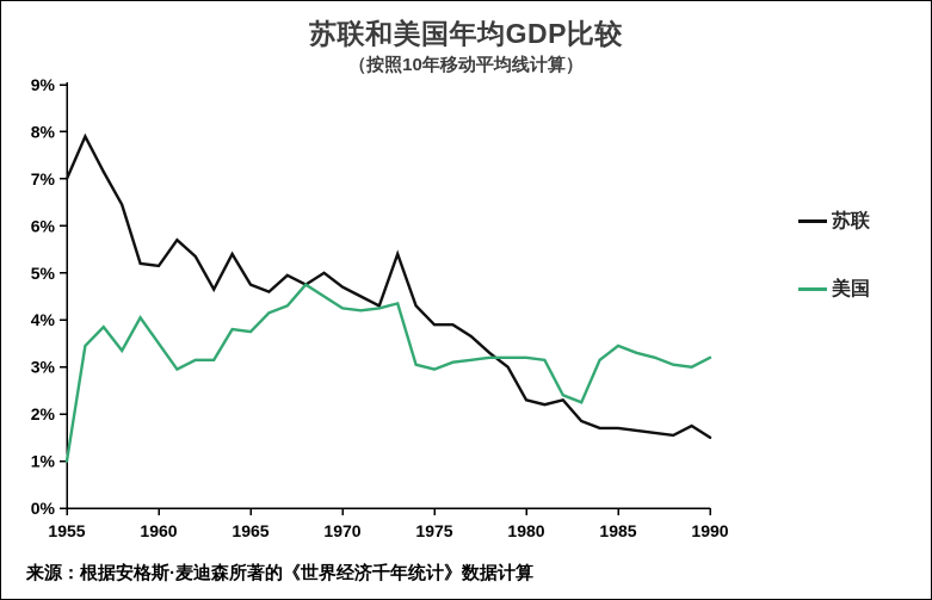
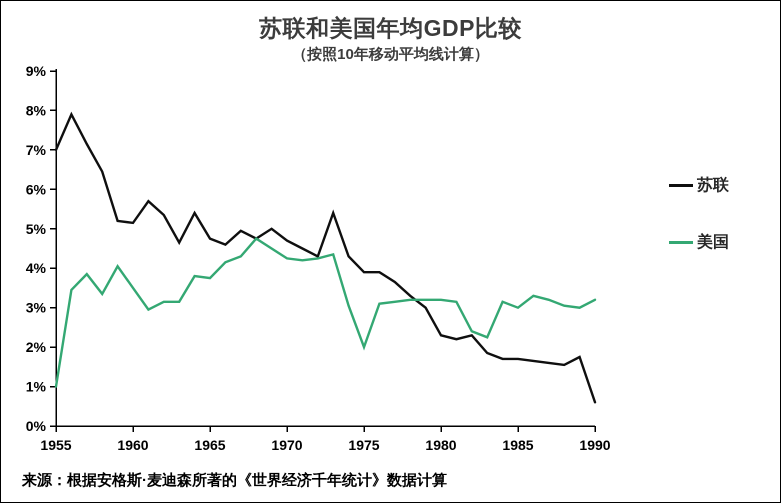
美国/1975: 3.0% -> 2.0%
美国/1985: 3.5% -> 3.0%
苏联/1990: 1.5% -> 0.6%
